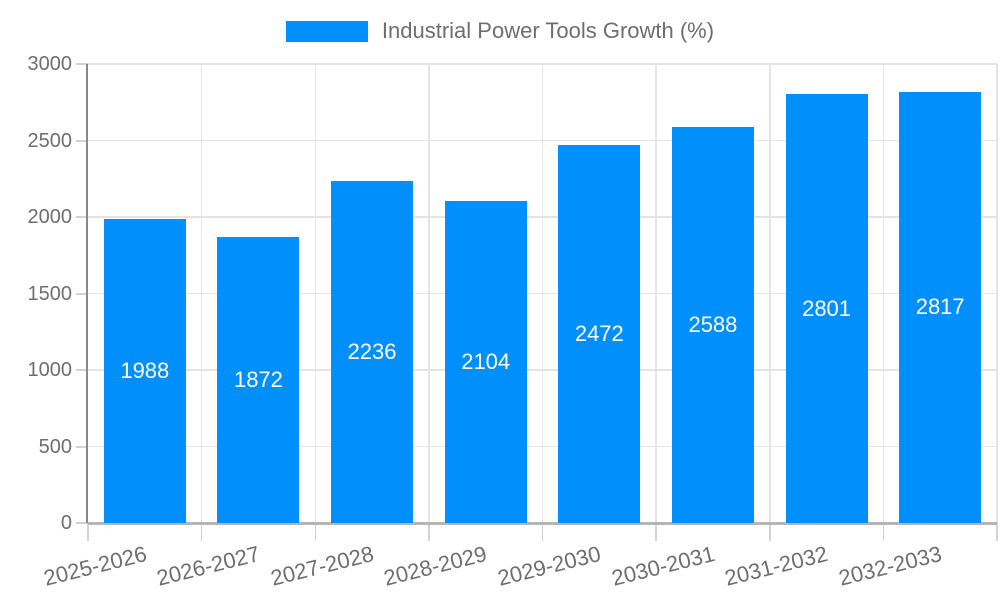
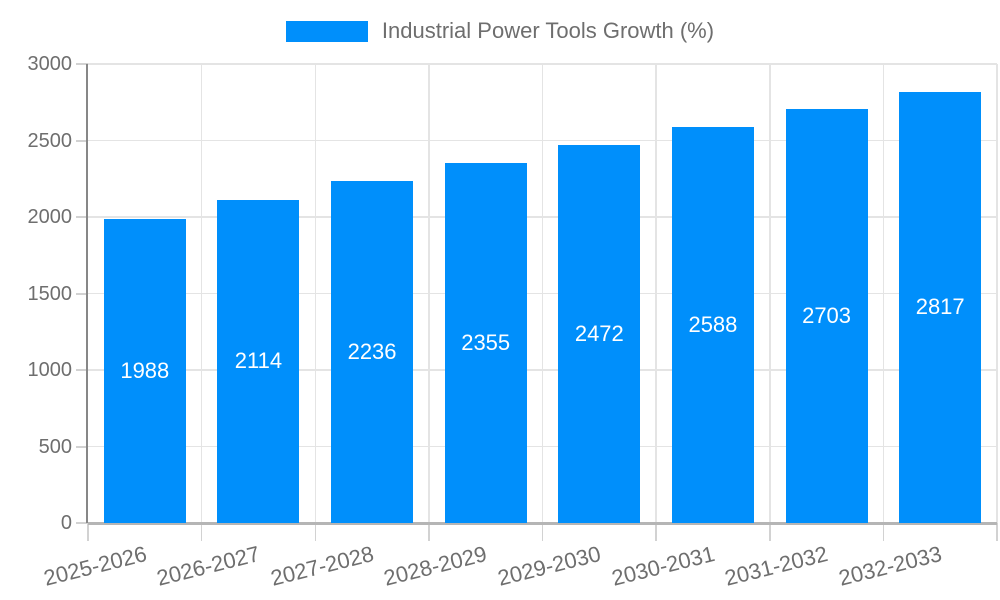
2026-2027: 1872 -> 2114
2028-2029: 2104 -> 2355
2031-2032: 2801 -> 2703
